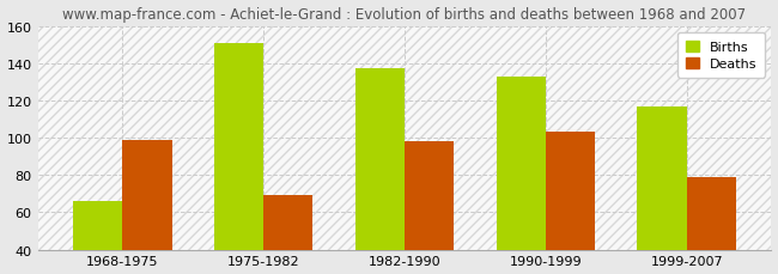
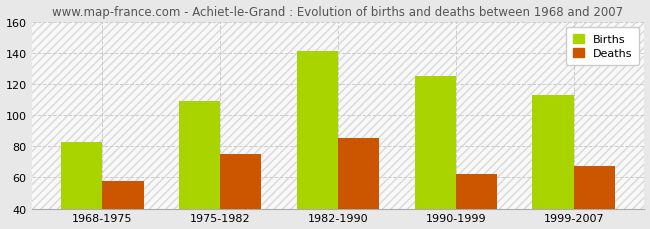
Births/1968-1975: 66 -> 83
Deaths/1968-1975: 99 -> 58
Births/1975-1982: 151 -> 109
Deaths/1975-1982: 69 -> 75
Births/1982-1990: 137 -> 141
Deaths/1982-1990: 98 -> 85
Births/1990-1999: 133 -> 125
Deaths/1990-1999: 103 -> 62
Births/1999-2007: 117 -> 113
Deaths/1999-2007: 79 -> 67
